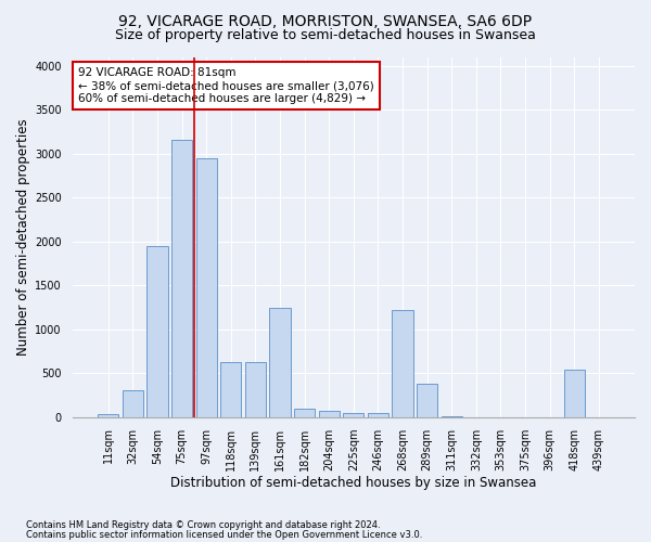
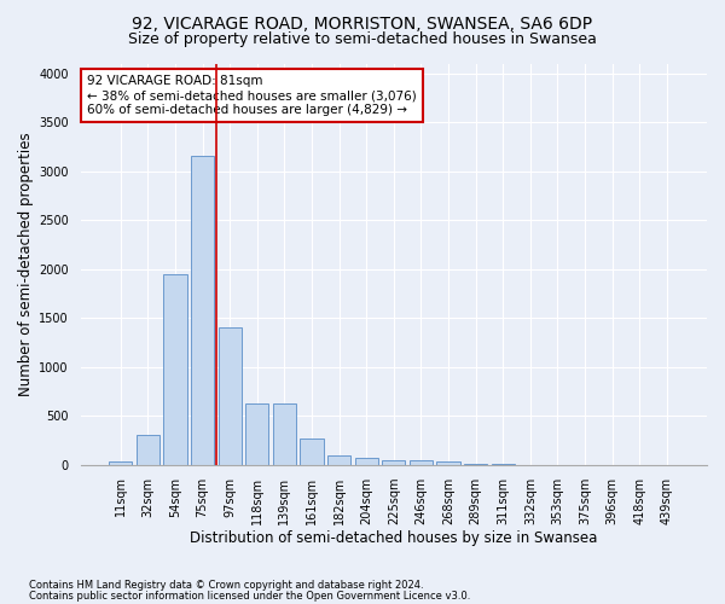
97sqm: 2940 -> 1400
161sqm: 1240 -> 270
268sqm: 1220 -> 30
289sqm: 380 -> 0
418sqm: 540 -> 0
